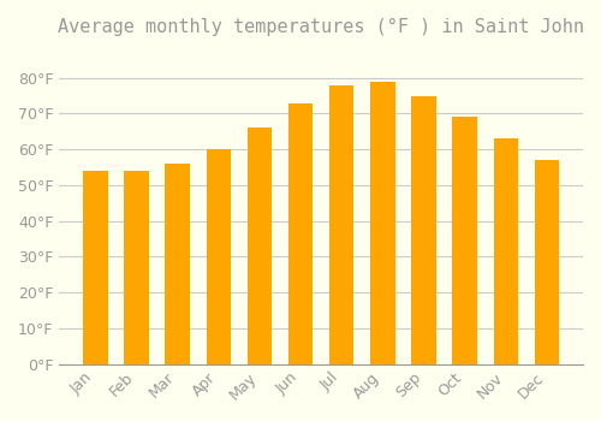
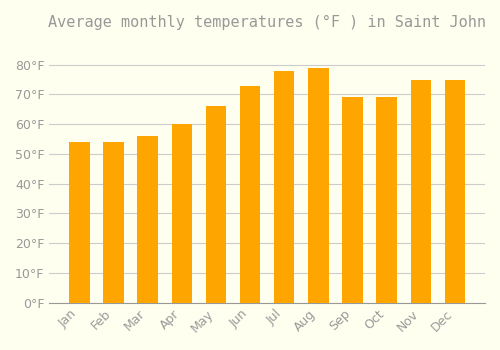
Sep: 75°F -> 69°F
Nov: 63°F -> 75°F
Dec: 57°F -> 75°F
